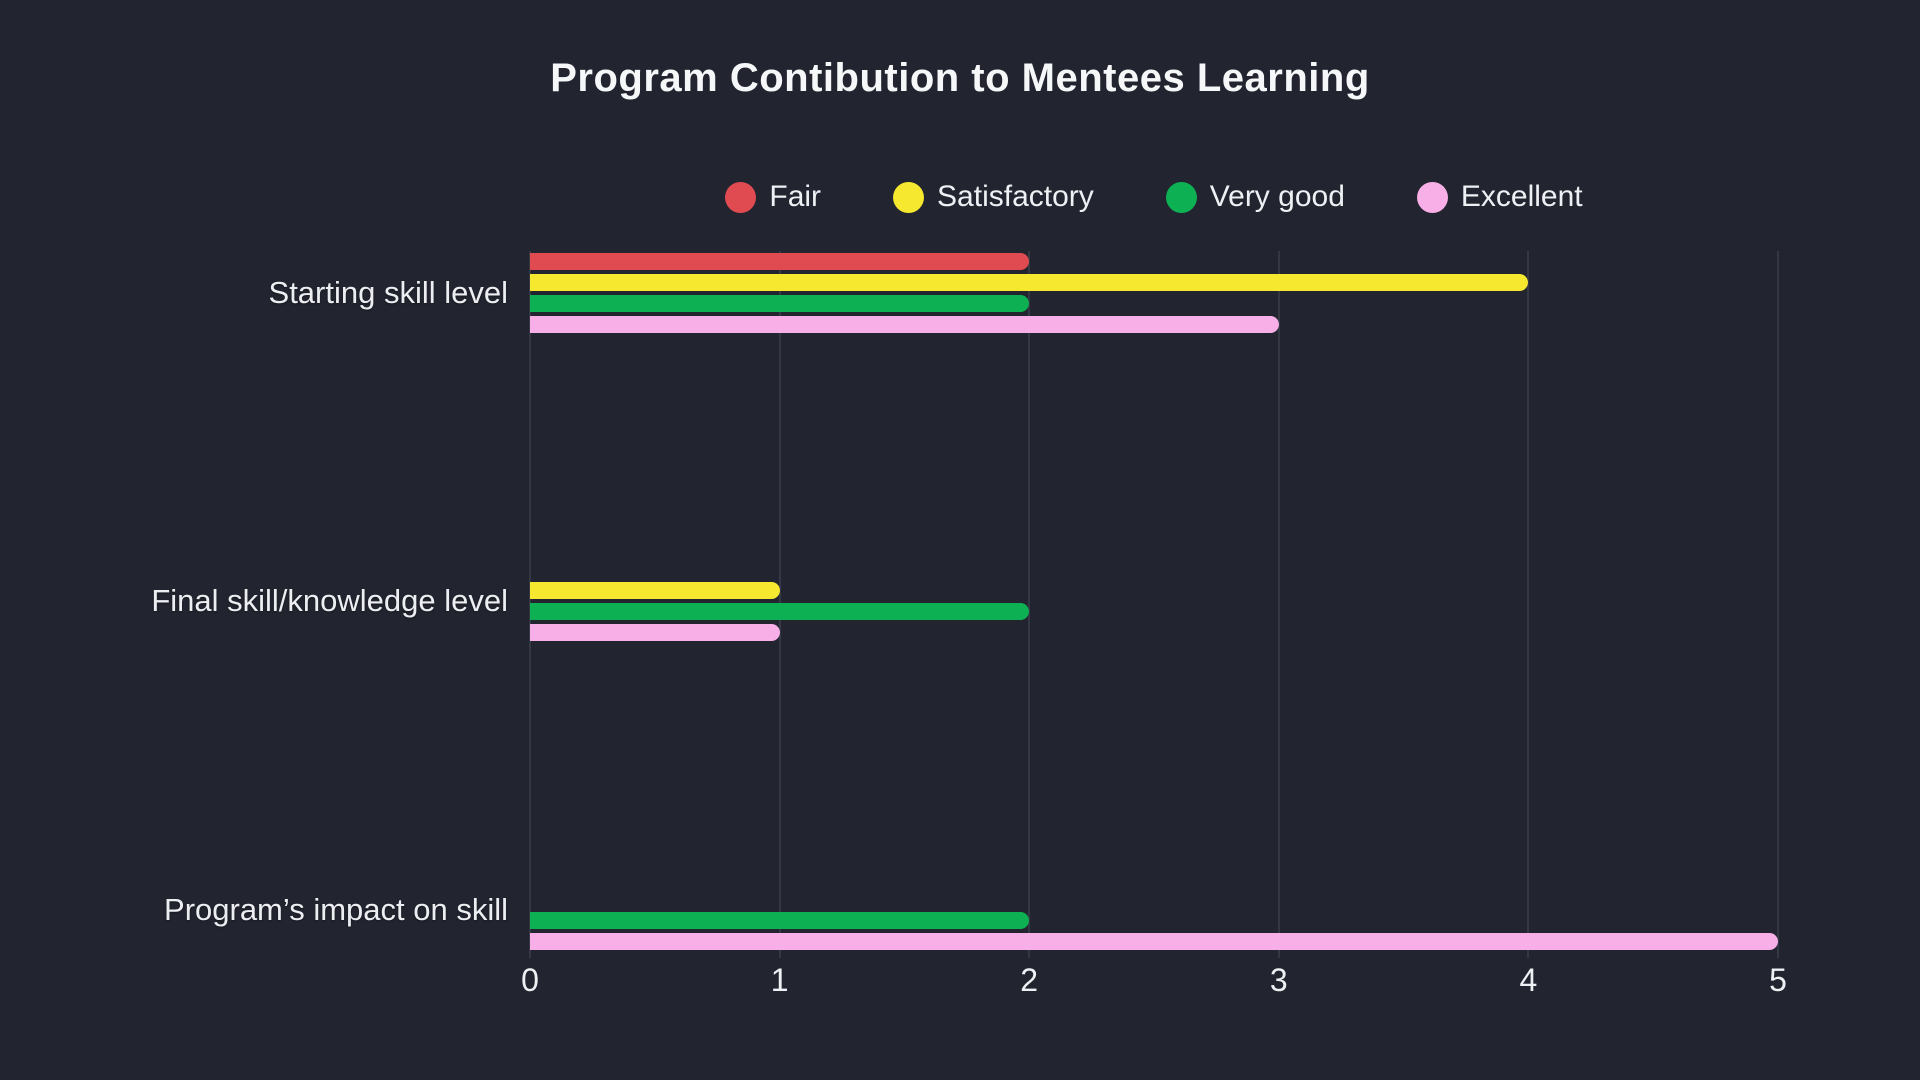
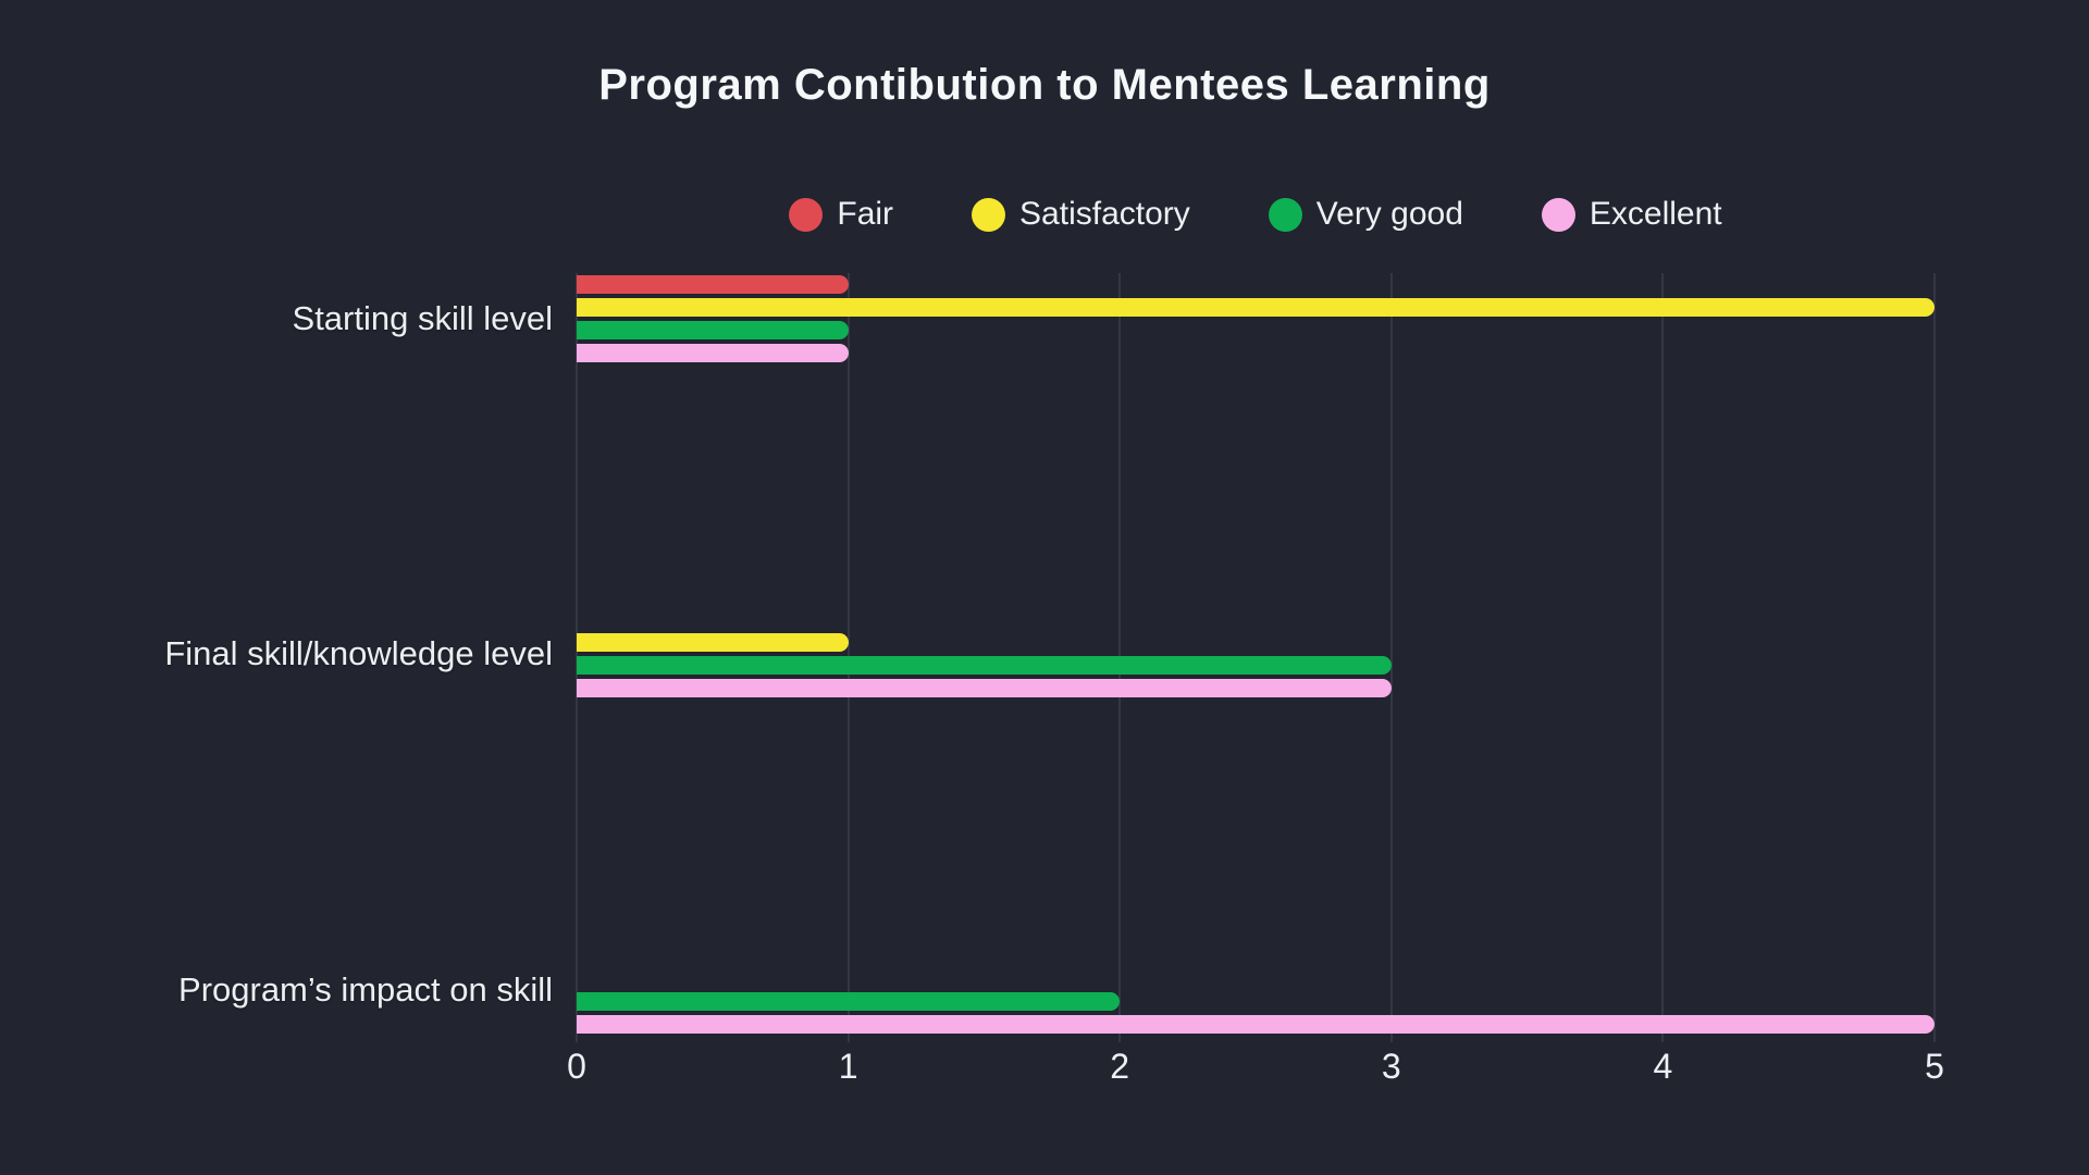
Fair/Starting skill level: 2 -> 1
Satisfactory/Starting skill level: 4 -> 5
Very good/Starting skill level: 2 -> 1
Excellent/Starting skill level: 3 -> 1
Very good/Final skill/knowledge level: 2 -> 3
Excellent/Final skill/knowledge level: 1 -> 3
